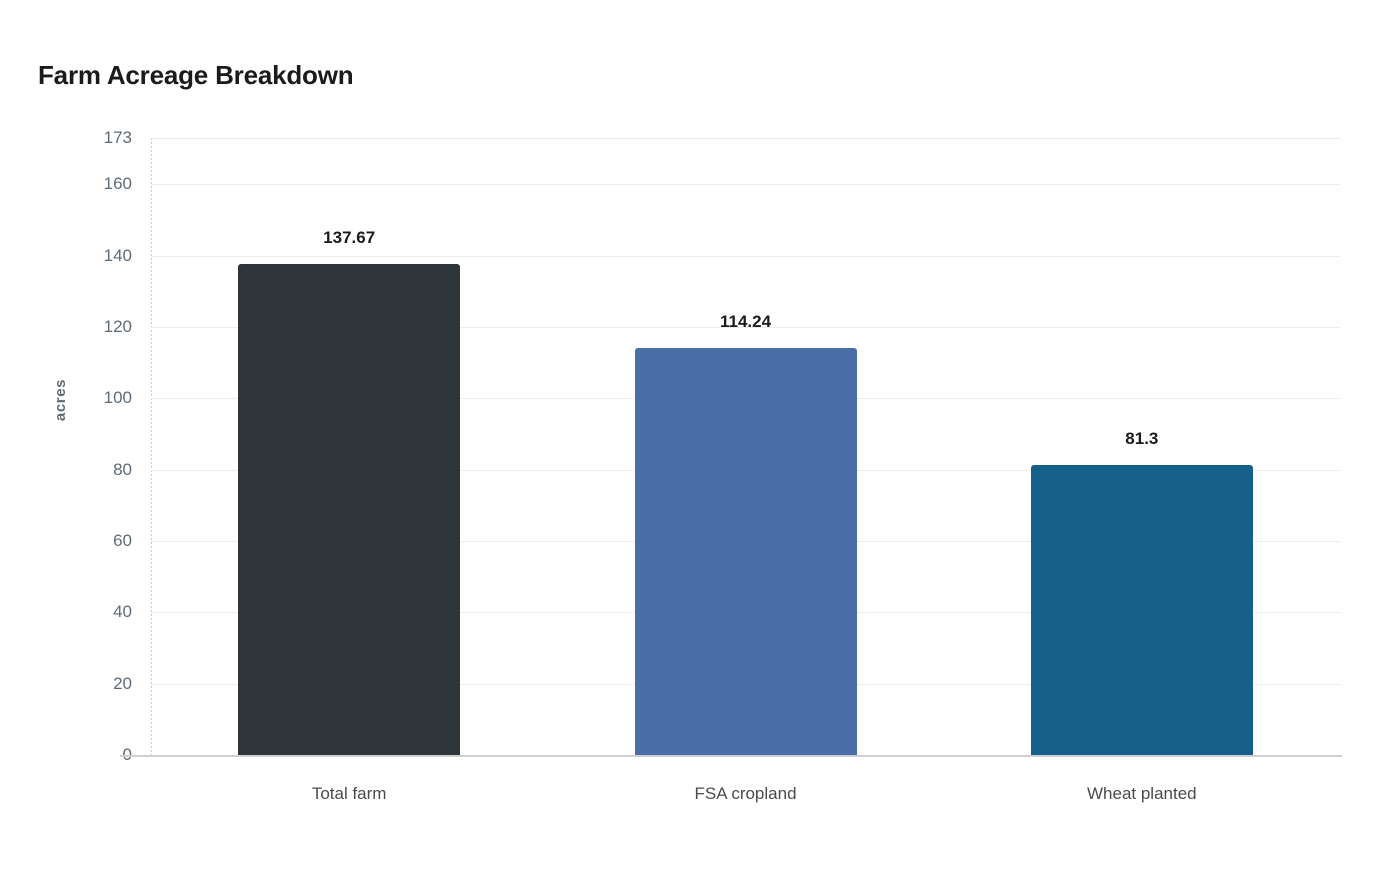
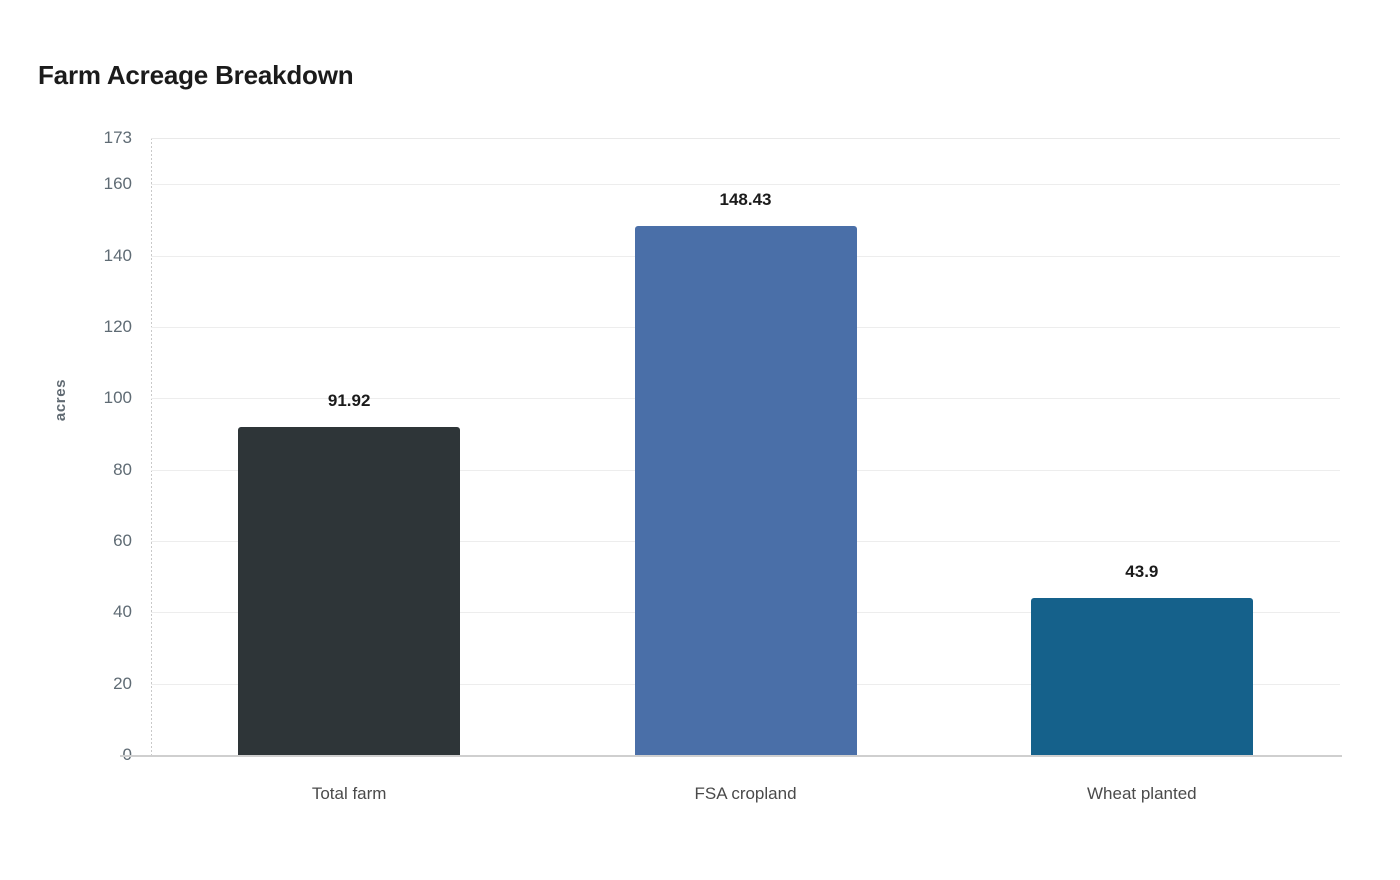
Total farm: 137.67 -> 91.92
FSA cropland: 114.24 -> 148.43
Wheat planted: 81.3 -> 43.9
